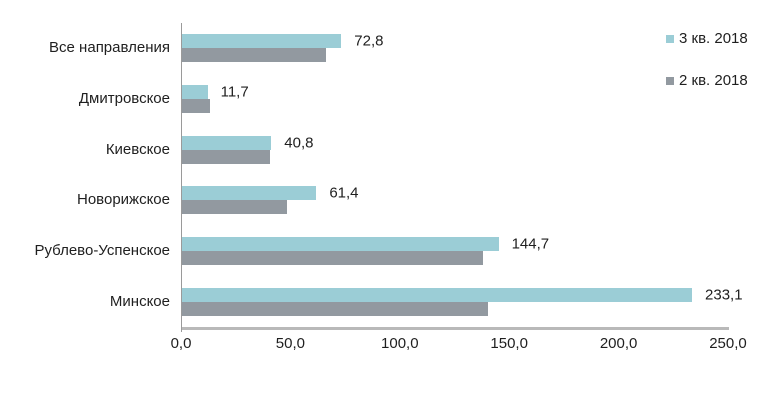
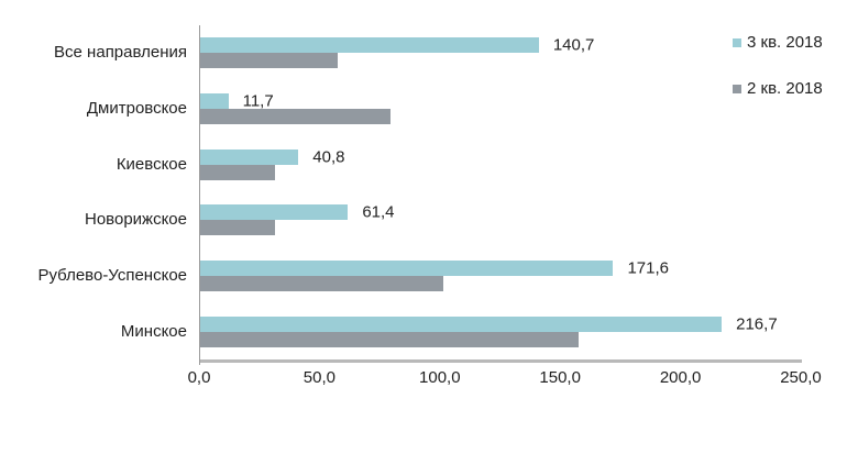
3 кв. 2018/Все направления: 72,8 -> 140,7
2 кв. 2018/Все направления: 66 -> 57
2 кв. 2018/Дмитровское: 13 -> 79
2 кв. 2018/Киевское: 40 -> 31
2 кв. 2018/Новорижское: 48 -> 31
3 кв. 2018/Рублево-Успенское: 144,7 -> 171,6
2 кв. 2018/Рублево-Успенское: 138 -> 101
3 кв. 2018/Минское: 233,1 -> 216,7
2 кв. 2018/Минское: 140 -> 157
